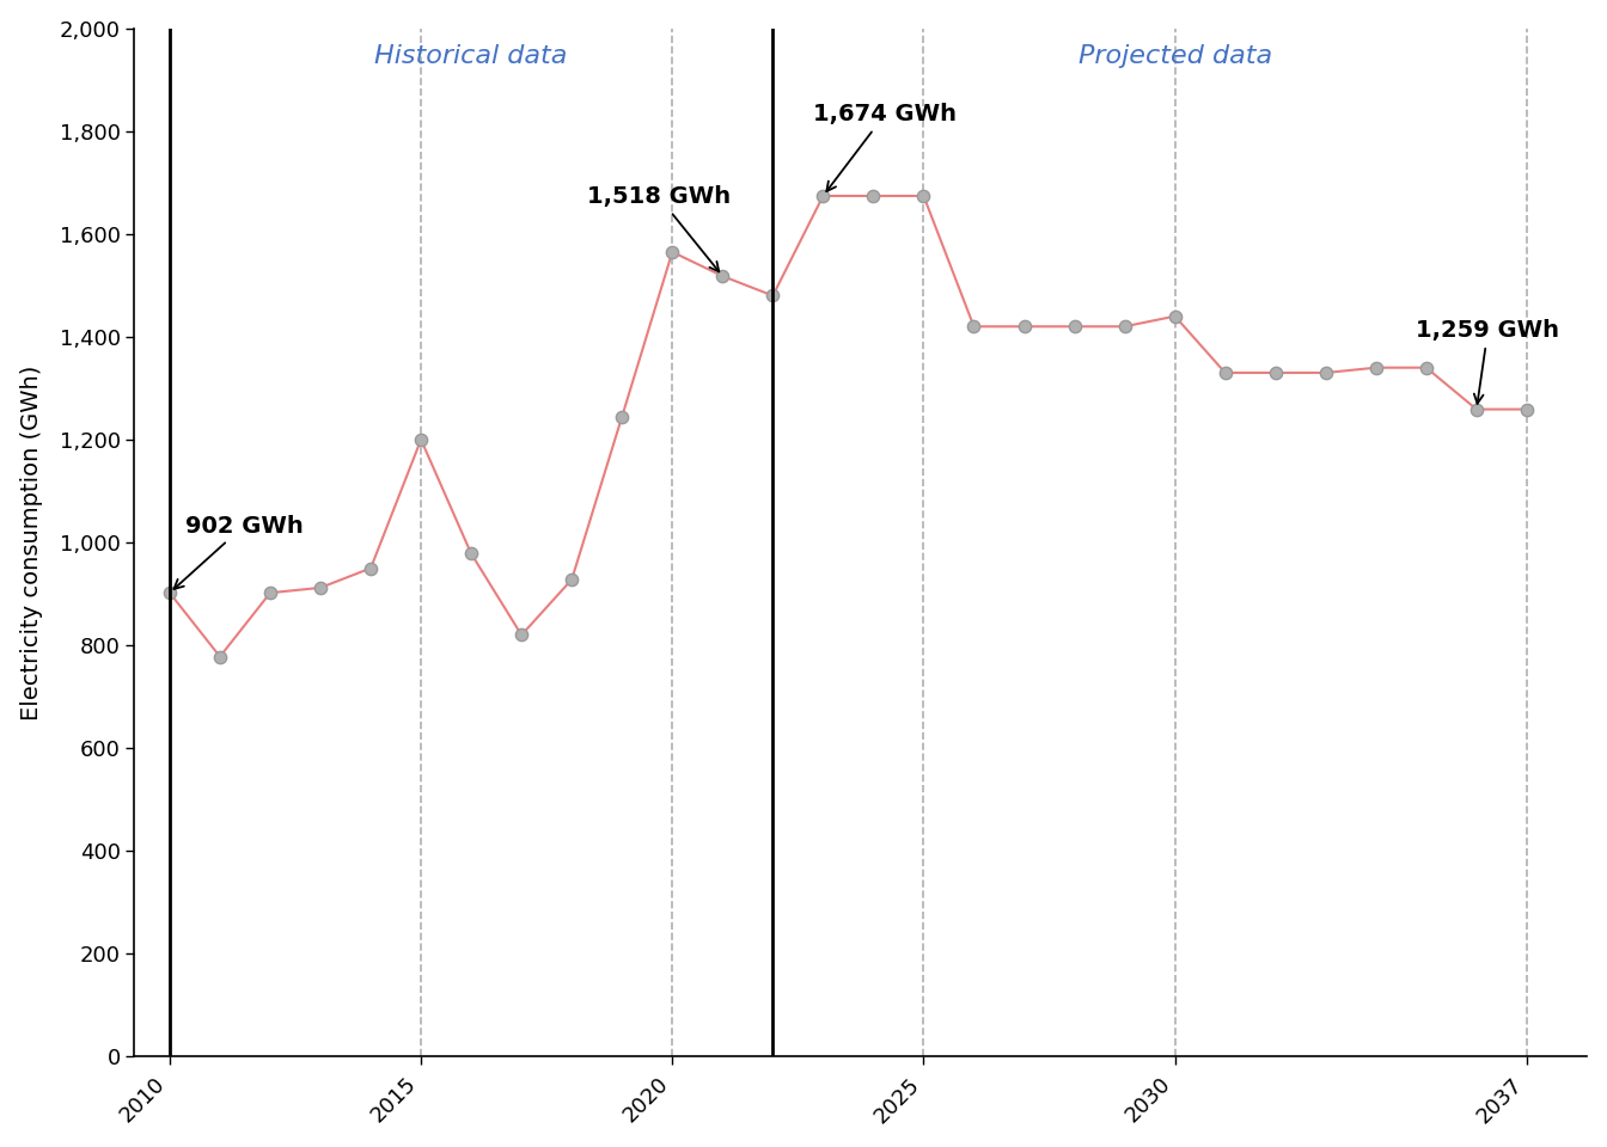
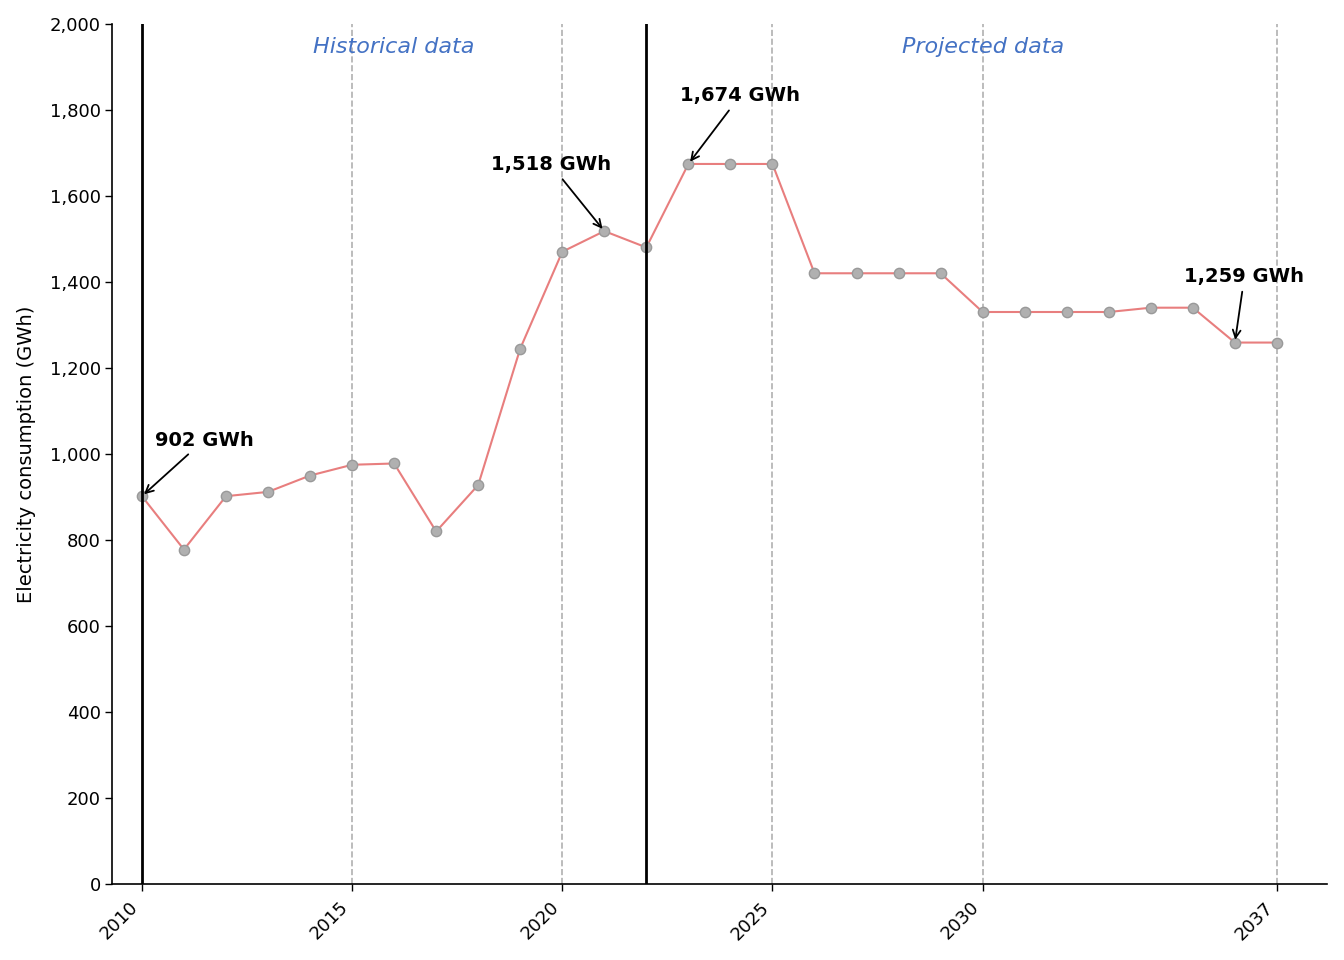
2015: 1,200 -> 975
2020: 1,565 -> 1,470
2030: 1,440 -> 1,330
